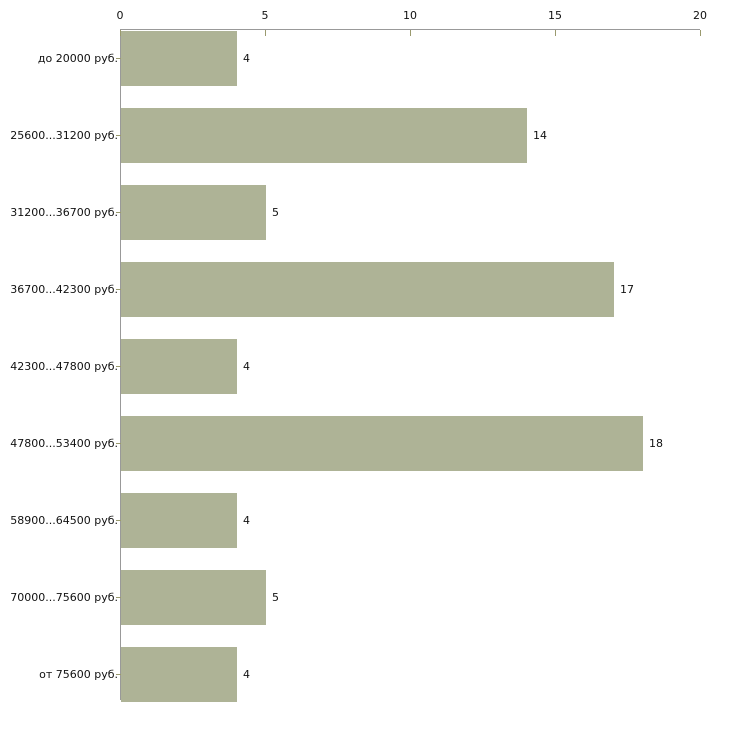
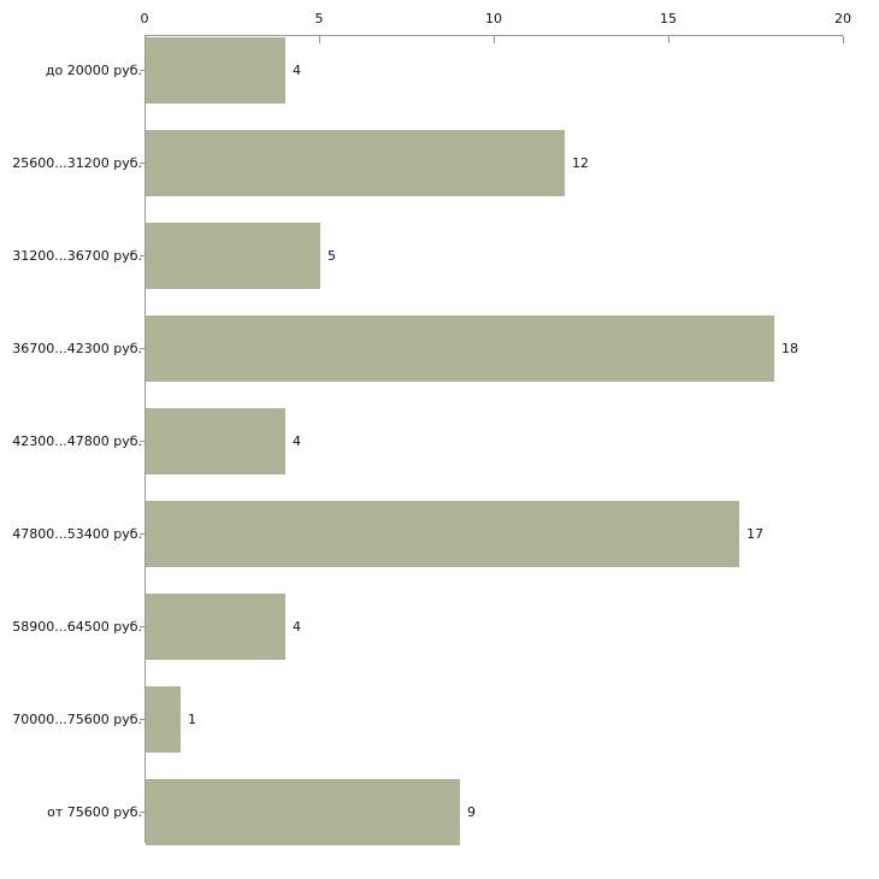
25600...31200 руб.: 14 -> 12
36700...42300 руб.: 17 -> 18
47800...53400 руб.: 18 -> 17
70000...75600 руб.: 5 -> 1
от 75600 руб.: 4 -> 9
